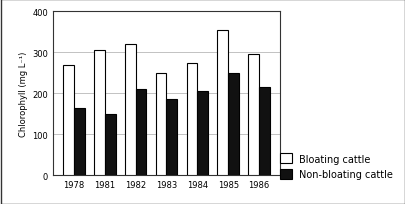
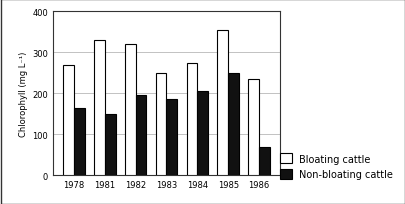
Bloating cattle/1981: 305 -> 330
Non-bloating cattle/1982: 210 -> 195
Bloating cattle/1986: 295 -> 235
Non-bloating cattle/1986: 215 -> 70
